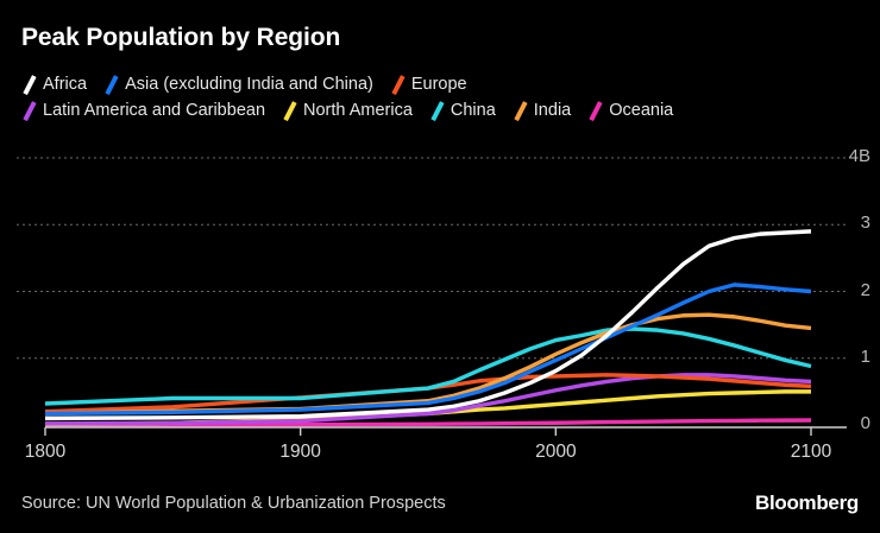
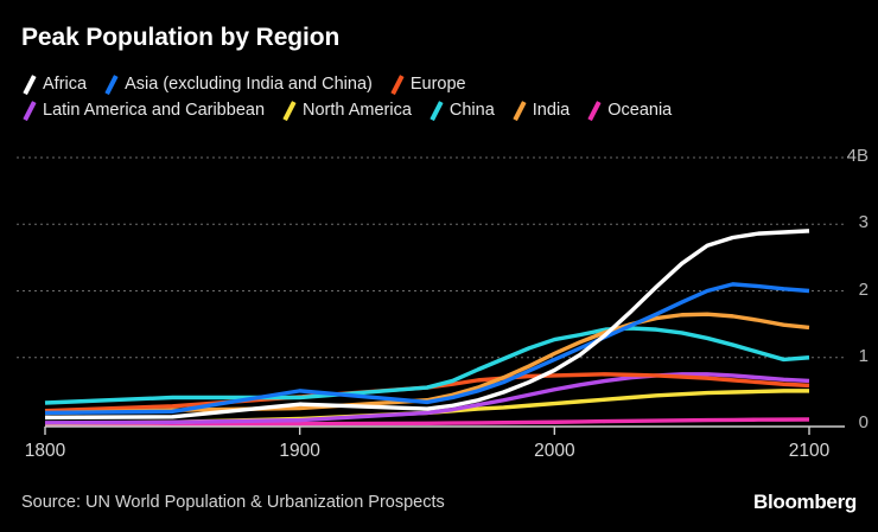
Africa/1900: 0.1B -> 0.3B
Asia (excluding India and China)/1900: 0.2B -> 0.5B
China/2100: 0.9B -> 1.0B
